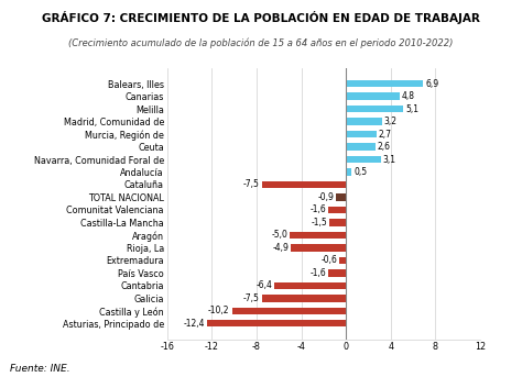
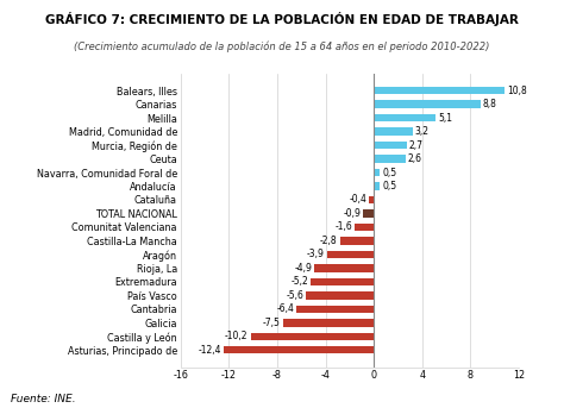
Balears, Illes: 6,9 -> 10,8
Canarias: 4,8 -> 8,8
Navarra, Comunidad Foral de: 3,1 -> 0,5
Cataluña: -7,5 -> -0,4
Castilla-La Mancha: -1,5 -> -2,8
Aragón: -5,0 -> -3,9
Extremadura: -0,6 -> -5,2
País Vasco: -1,6 -> -5,6
